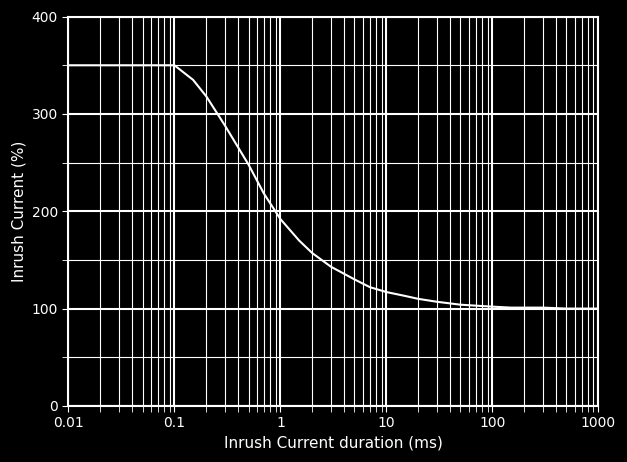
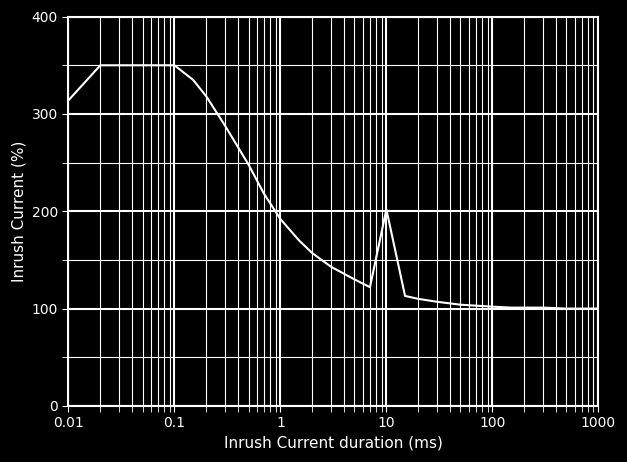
0.01: 350 -> 314
10: 117 -> 202
